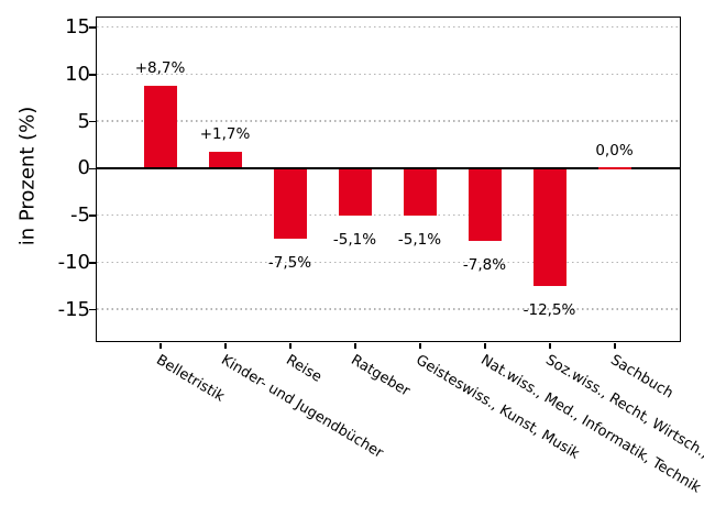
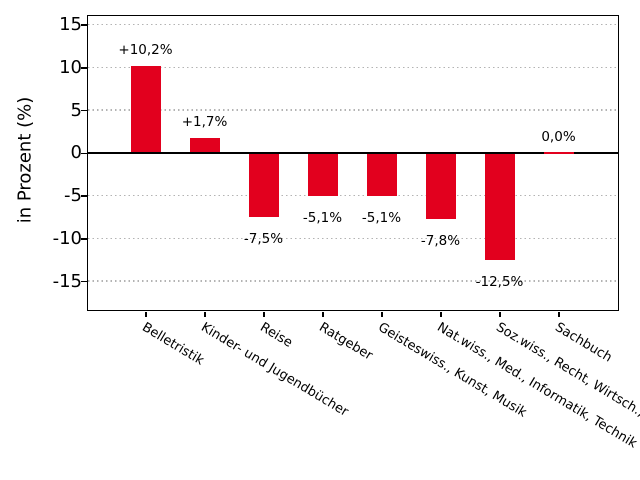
Belletristik: +8,7% -> +10,2%
